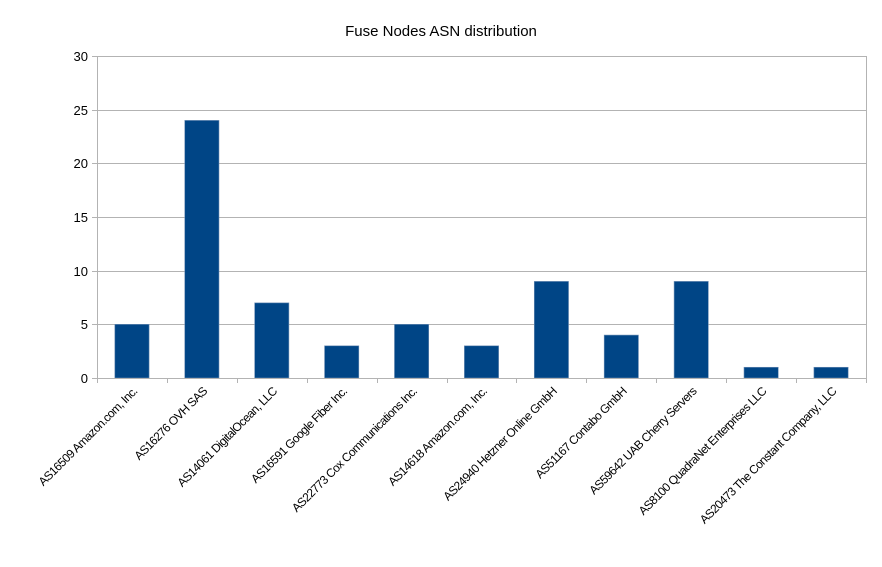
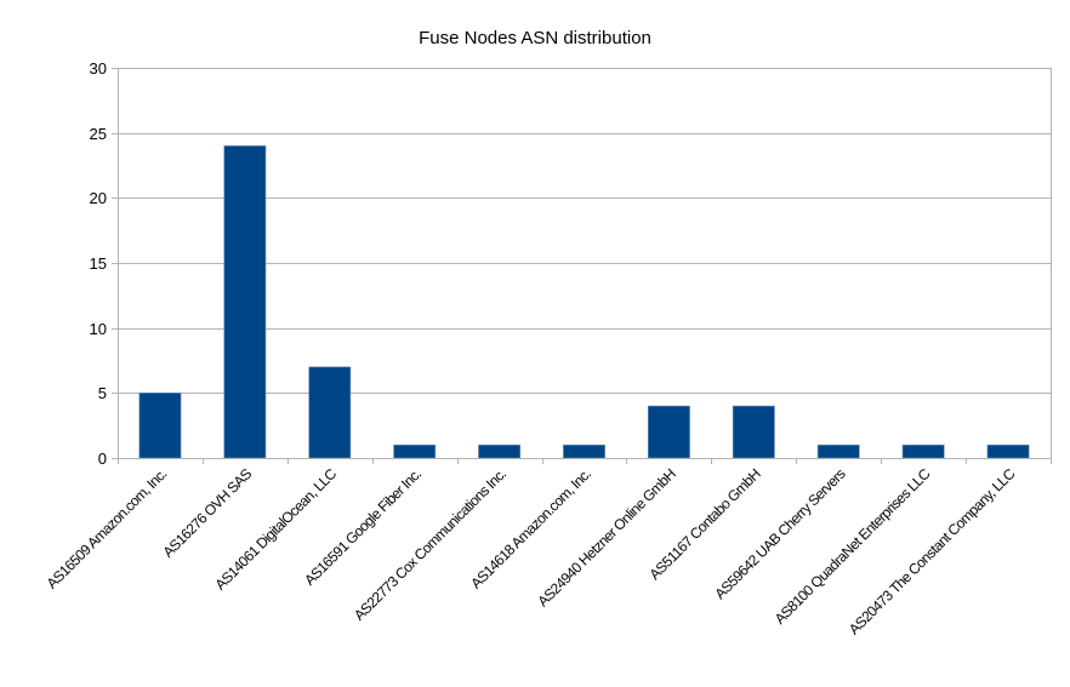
AS16591 Google Fiber Inc.: 3 -> 1
AS22773 Cox Communications Inc.: 5 -> 1
AS14618 Amazon.com, Inc.: 3 -> 1
AS24940 Hetzner Online GmbH: 9 -> 4
AS59642 UAB Cherry Servers: 9 -> 1
